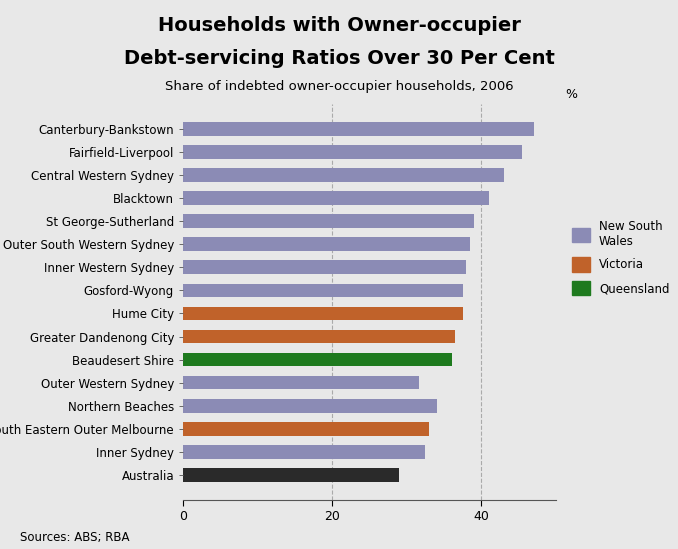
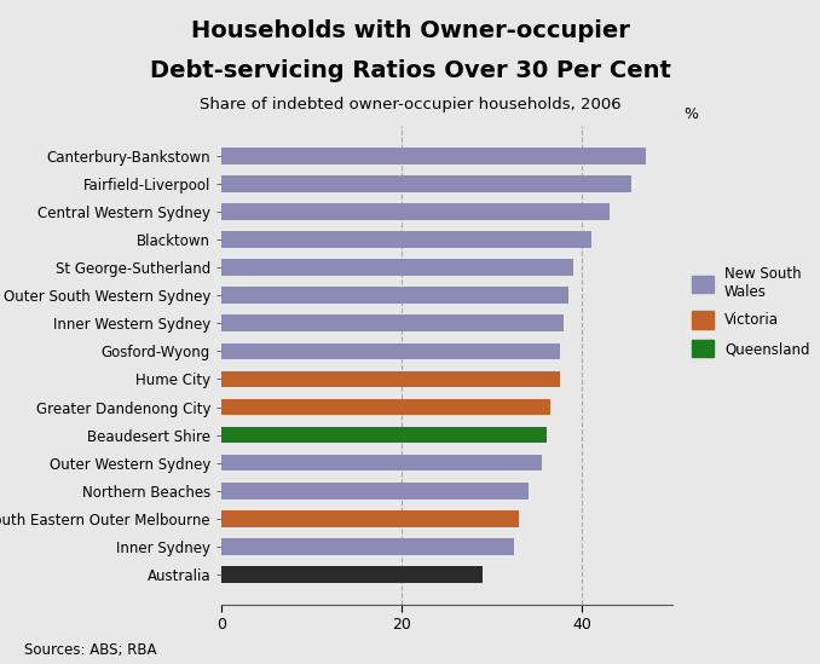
Outer Western Sydney: 31.6 -> 35.5
